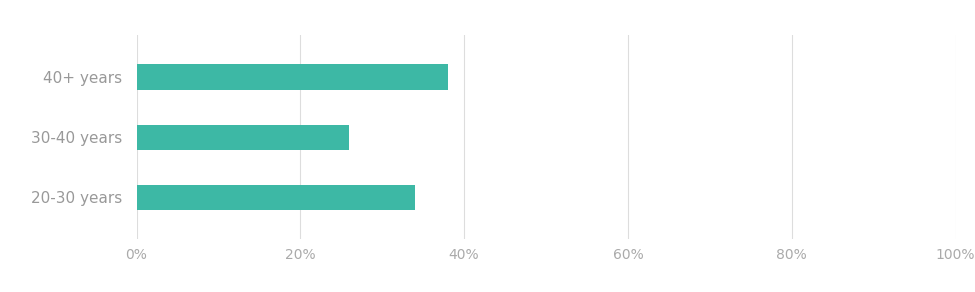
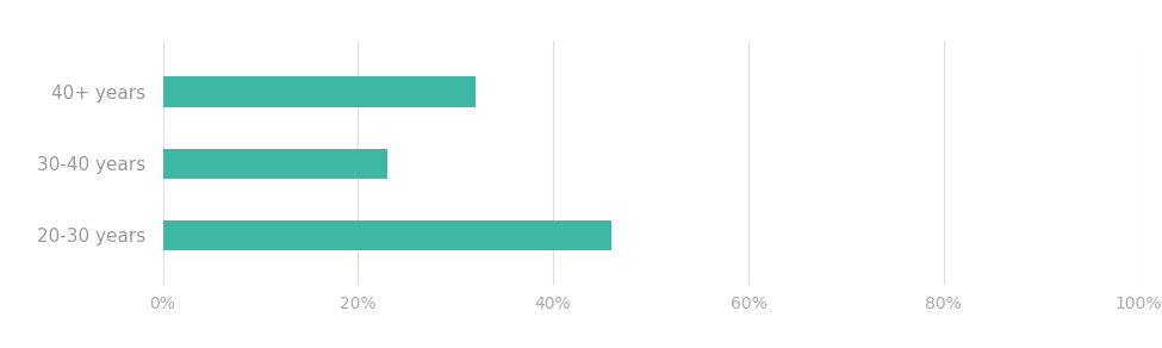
40+ years: 38% -> 32%
30-40 years: 26% -> 23%
20-30 years: 34% -> 46%
